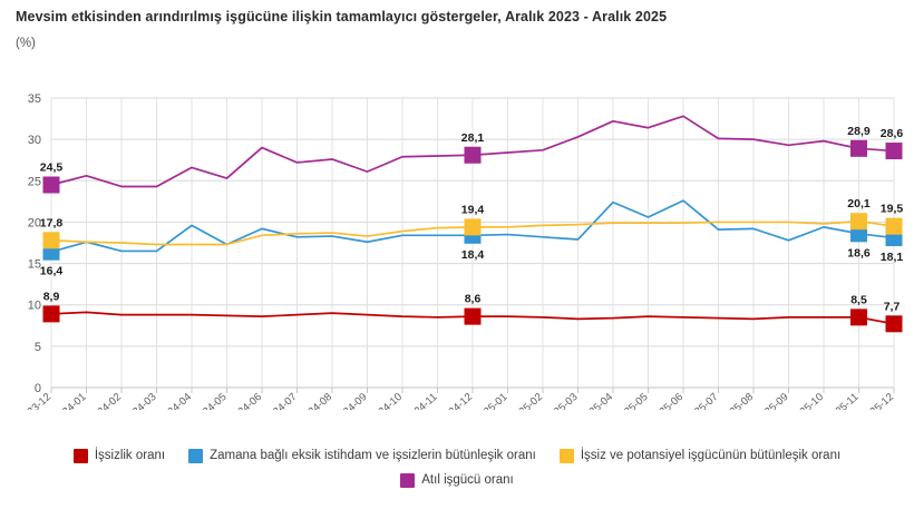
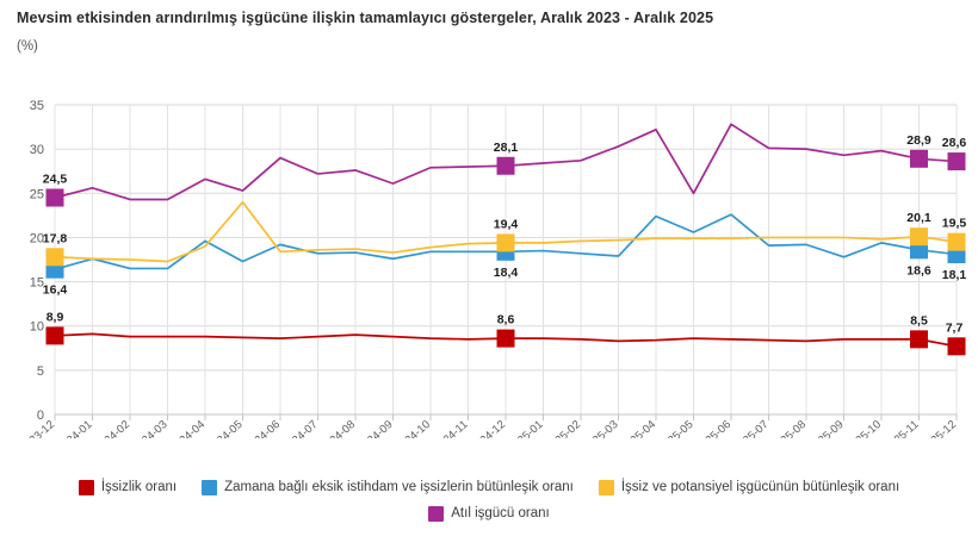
İşsiz ve potansiyel işgücünün bütünleşik oranı/2024-04: 17 -> 19
İşsiz ve potansiyel işgücünün bütünleşik oranı/2024-05: 17 -> 24
Atıl işgücü oranı/2025-05: 31 -> 25
